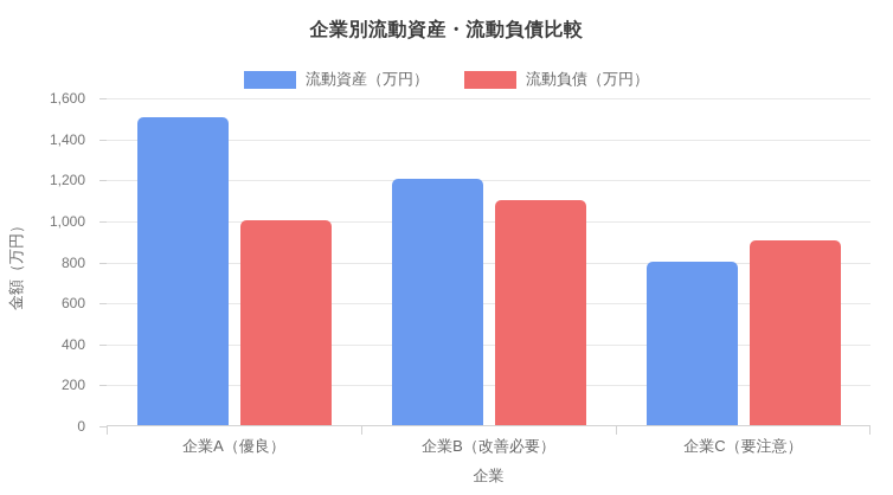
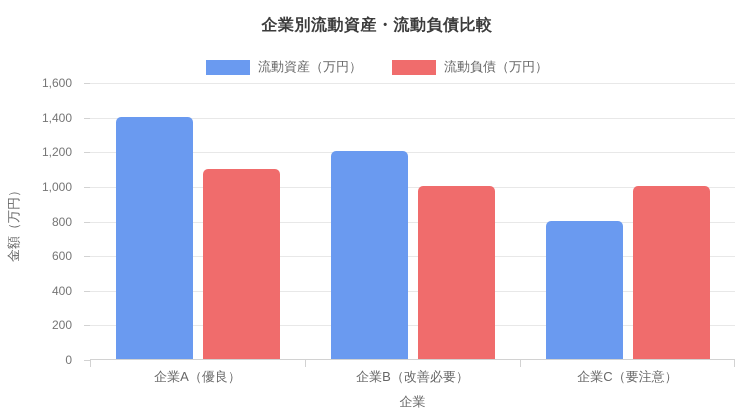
流動資産（万円）/企業A（優良）: 1500 -> 1400
流動負債（万円）/企業A（優良）: 1000 -> 1100
流動負債（万円）/企業B（改善必要）: 1100 -> 1000
流動負債（万円）/企業C（要注意）: 900 -> 1000
